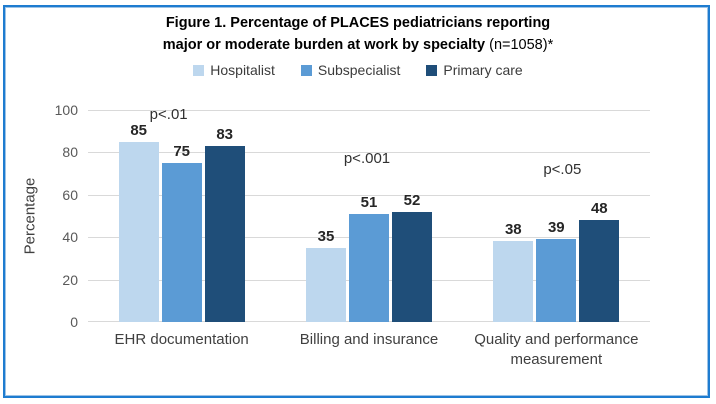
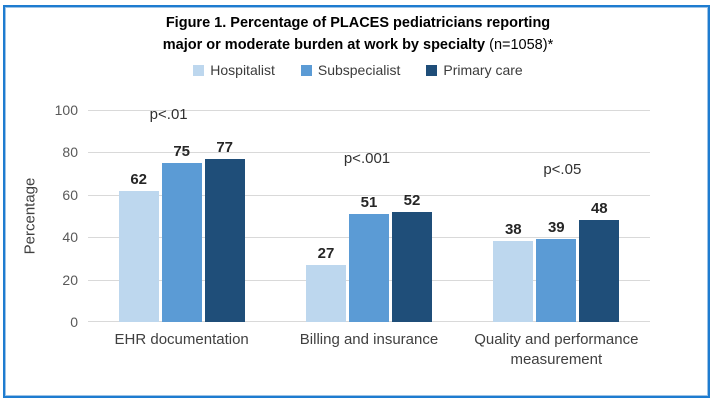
Hospitalist/EHR documentation: 85 -> 62
Primary care/EHR documentation: 83 -> 77
Hospitalist/Billing and insurance: 35 -> 27
